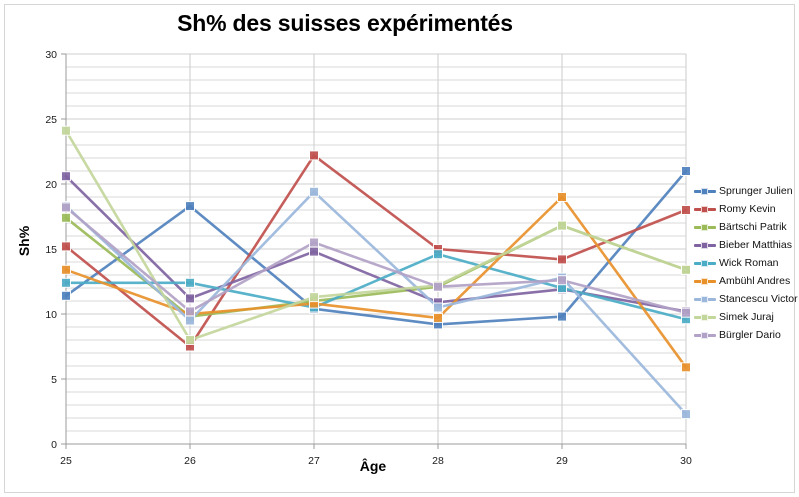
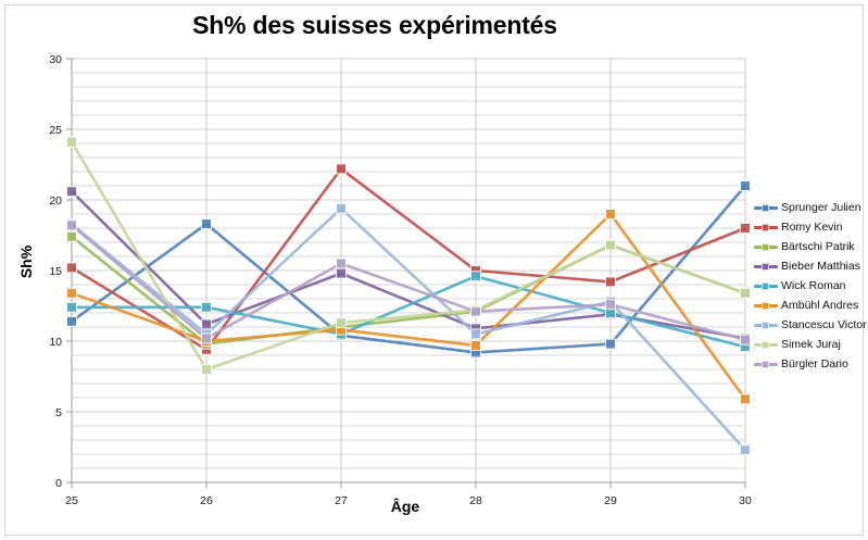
Romy Kevin/26: 7.5 -> 9.4
Stancescu Victor/26: 9.5 -> 10.5
